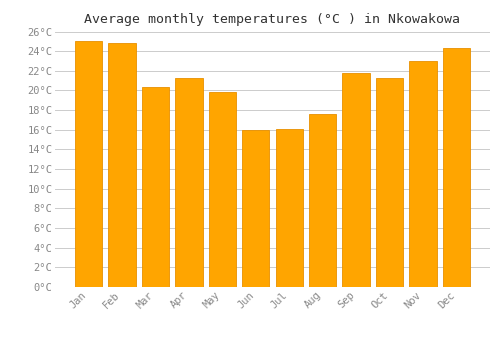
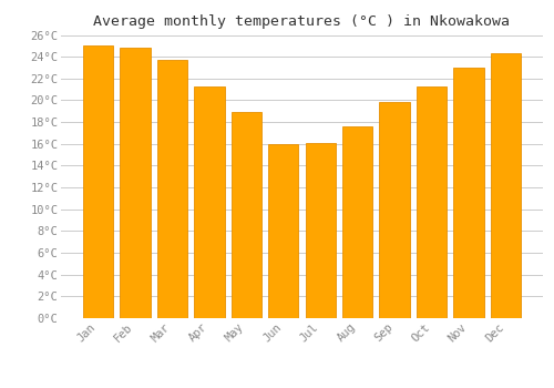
Mar: 20.4°C -> 23.7°C
May: 19.8°C -> 18.9°C
Sep: 21.8°C -> 19.8°C
